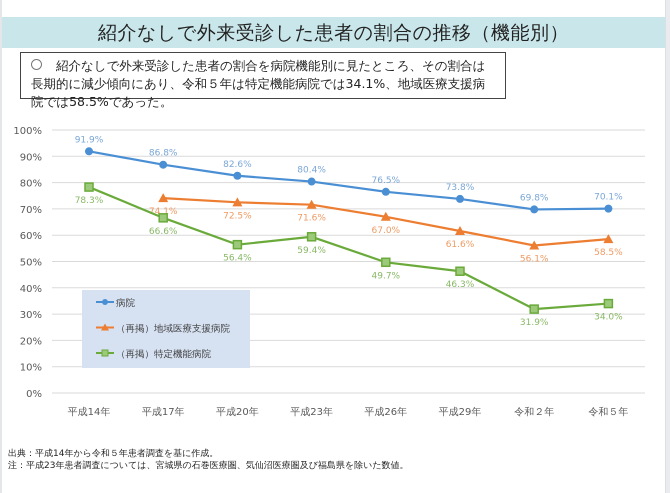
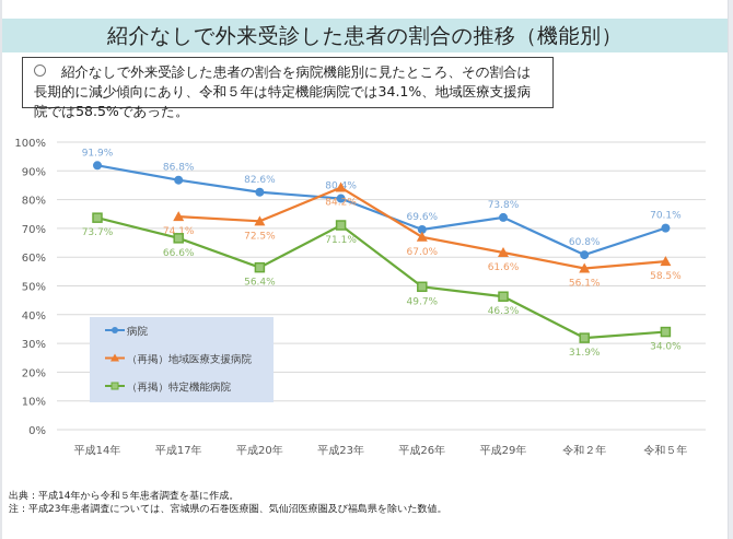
（再掲）特定機能病院/平成14年: 78.3% -> 73.7%
（再掲）地域医療支援病院/平成23年: 71.6% -> 84.2%
（再掲）特定機能病院/平成23年: 59.4% -> 71.1%
病院/平成26年: 76.5% -> 69.6%
病院/令和２年: 69.8% -> 60.8%
